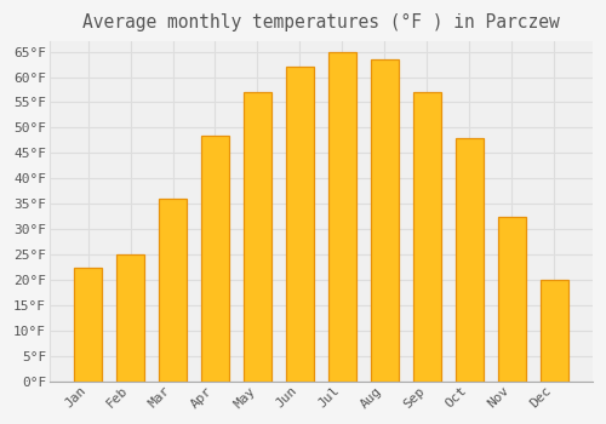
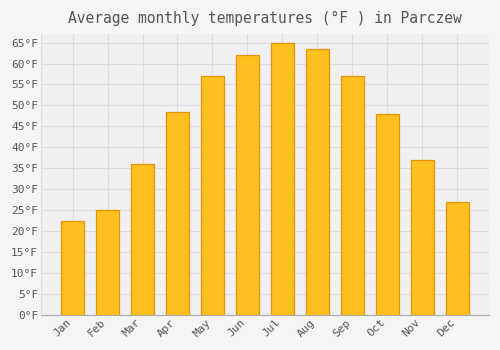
Nov: 32.5°F -> 37.0°F
Dec: 20.0°F -> 27.0°F
